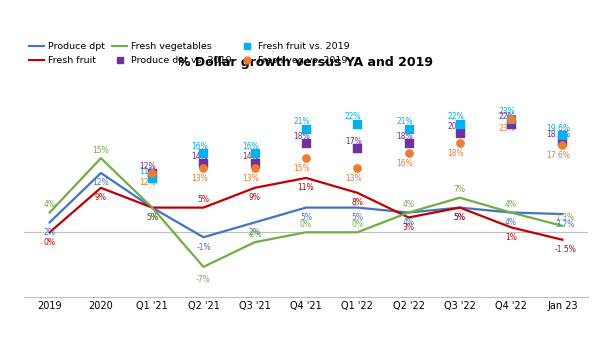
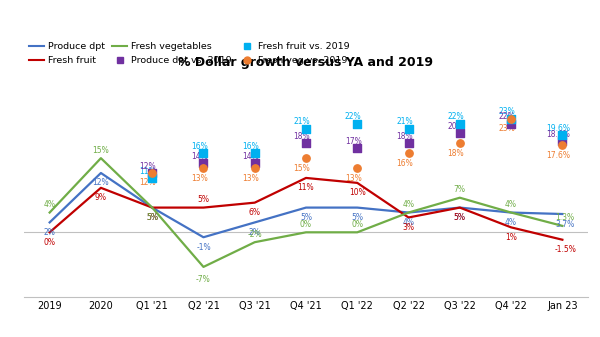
Fresh fruit/Q3 '21: 9% -> 6%
Fresh fruit/Q1 '22: 8% -> 10%
